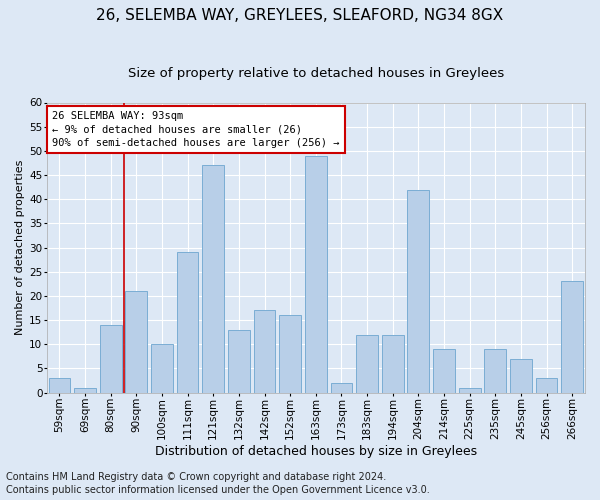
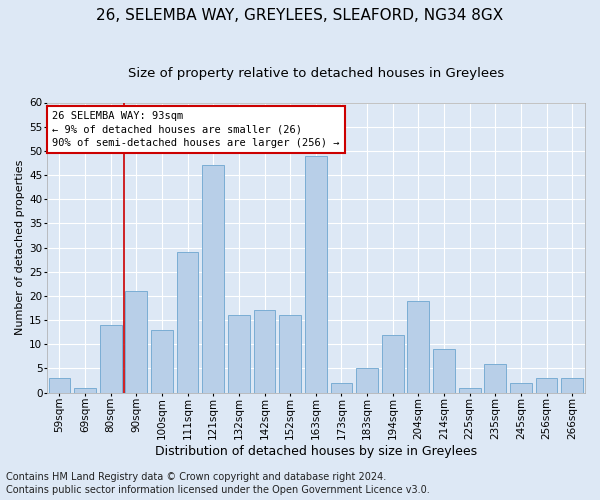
100sqm: 10 -> 13
132sqm: 13 -> 16
183sqm: 12 -> 5
204sqm: 42 -> 19
235sqm: 9 -> 6
245sqm: 7 -> 2
266sqm: 23 -> 3
